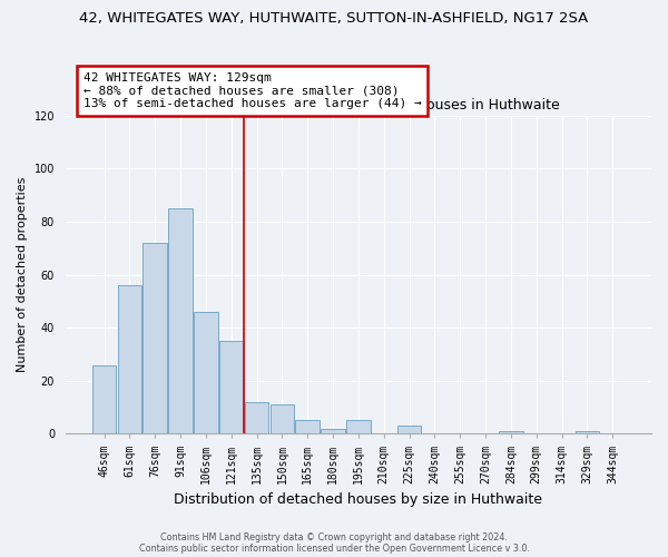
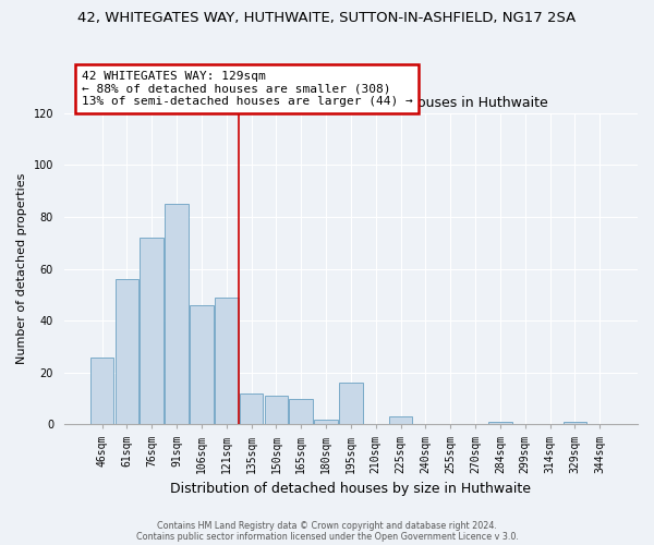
121sqm: 35 -> 49
165sqm: 5 -> 10
195sqm: 5 -> 16
